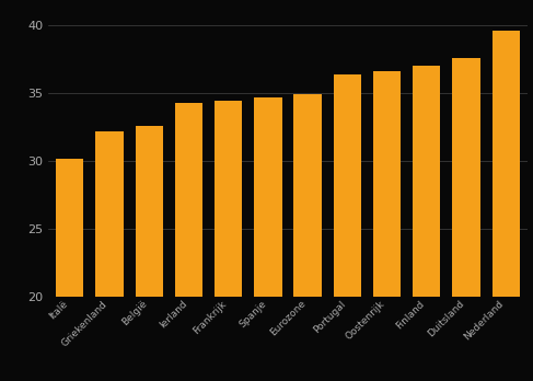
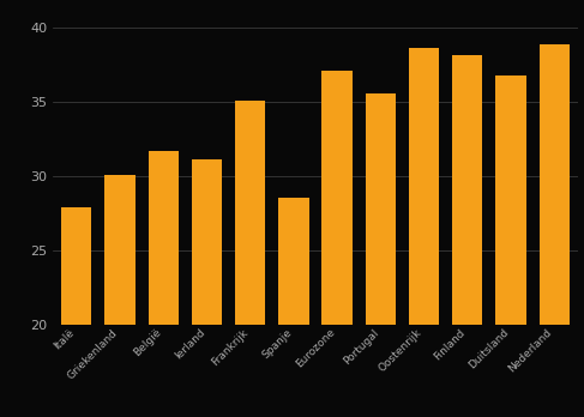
Italë: 30.2 -> 27.9
Griekenland: 32.2 -> 30.1
België: 32.6 -> 31.7
Ierland: 34.3 -> 31.1
Frankrijk: 34.4 -> 35.1
Spanje: 34.7 -> 28.6
Eurozone: 34.9 -> 37.1
Portugal: 36.4 -> 35.6
Oostenrijk: 36.6 -> 38.6
Finland: 37.0 -> 38.1
Duitsland: 37.6 -> 36.8
Nederland: 39.6 -> 38.9
